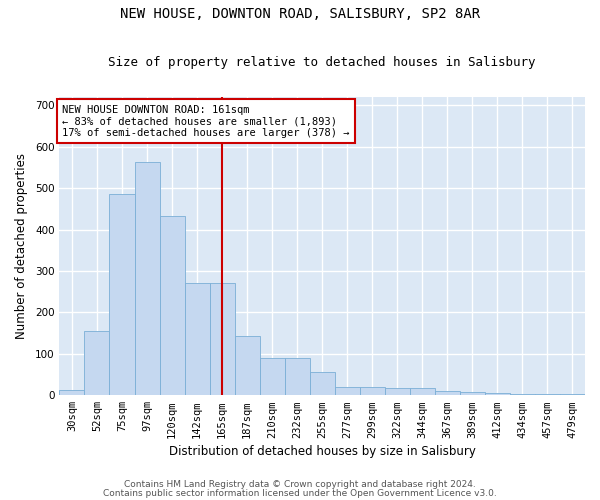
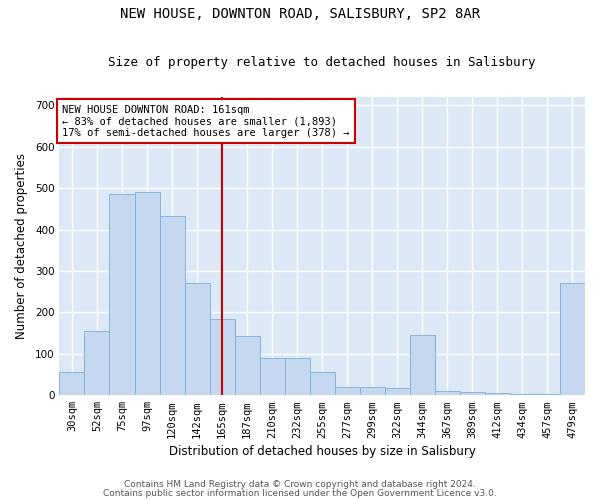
30sqm: 12 -> 55
97sqm: 563 -> 490
165sqm: 270 -> 185
344sqm: 18 -> 145
479sqm: 4 -> 270
